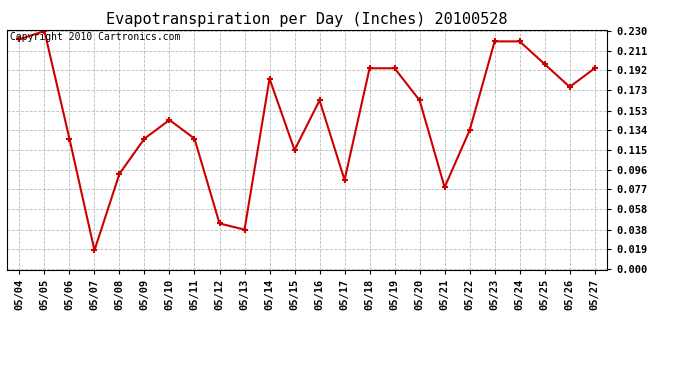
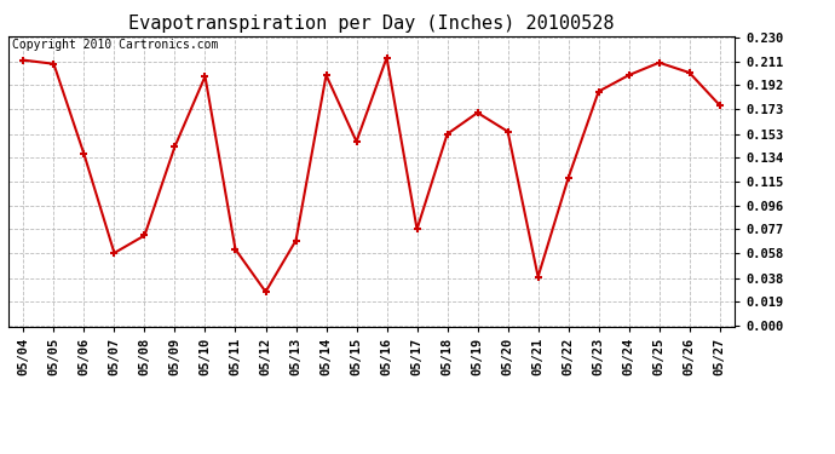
05/04: 0.222 -> 0.212
05/05: 0.230 -> 0.209
05/06: 0.126 -> 0.137
05/07: 0.018 -> 0.058
05/08: 0.092 -> 0.072
05/09: 0.126 -> 0.143
05/10: 0.144 -> 0.199
05/11: 0.126 -> 0.061
05/12: 0.044 -> 0.027
05/13: 0.038 -> 0.068
05/14: 0.184 -> 0.200
05/15: 0.115 -> 0.147
05/16: 0.163 -> 0.214
05/17: 0.086 -> 0.077
05/18: 0.194 -> 0.153
05/19: 0.194 -> 0.170
05/20: 0.163 -> 0.155
05/21: 0.079 -> 0.039
05/22: 0.134 -> 0.118
05/23: 0.220 -> 0.187
05/24: 0.220 -> 0.200
05/25: 0.198 -> 0.210
05/26: 0.176 -> 0.202
05/27: 0.194 -> 0.176
